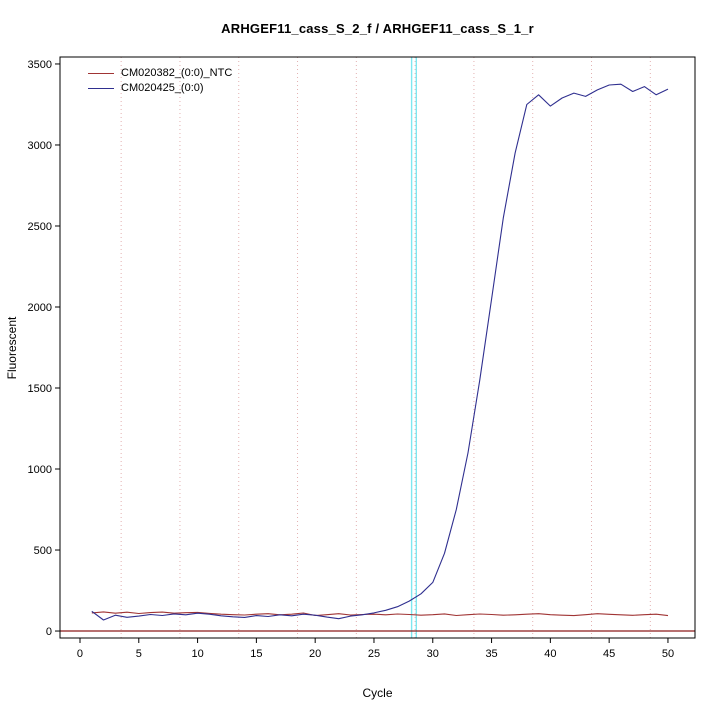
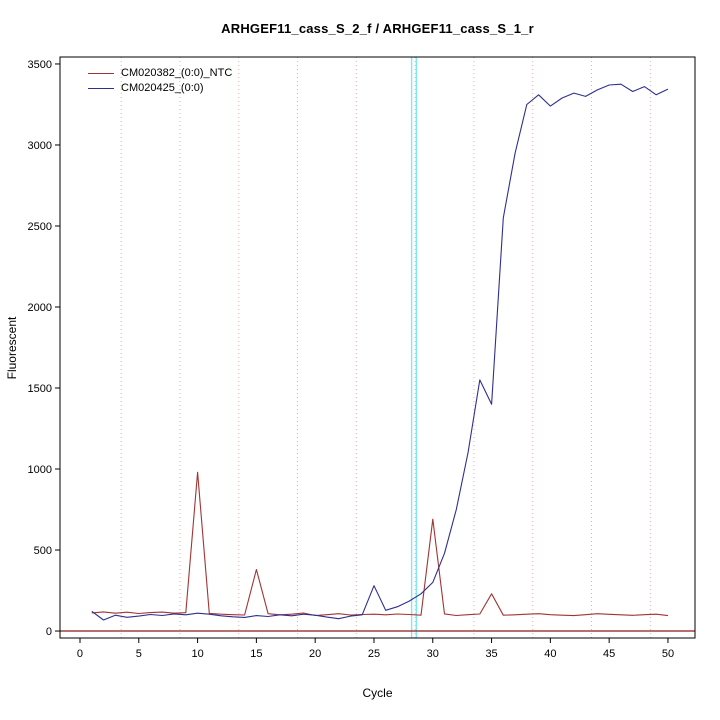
CM020382_(0:0)_NTC/10: 120 -> 980
CM020382_(0:0)_NTC/15: 100 -> 380
CM020425_(0:0)/25: 110 -> 280
CM020382_(0:0)_NTC/30: 100 -> 690
CM020382_(0:0)_NTC/35: 100 -> 230
CM020425_(0:0)/35: 2050 -> 1400
